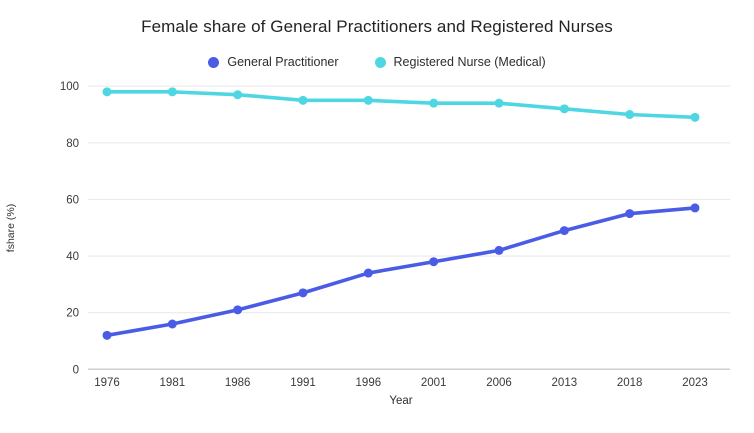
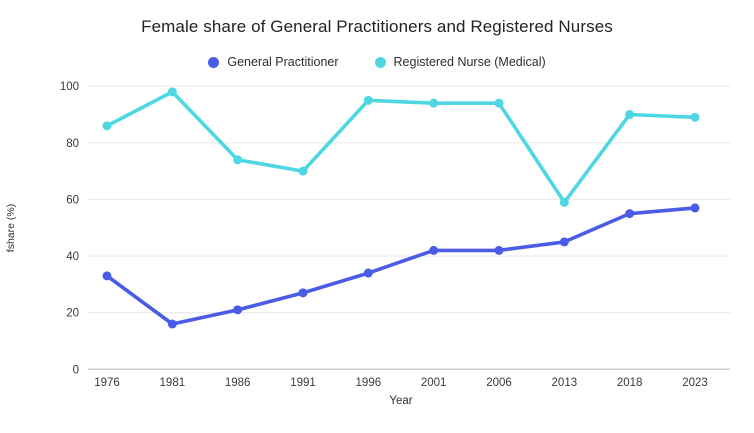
General Practitioner/1976: 12 -> 33
Registered Nurse (Medical)/1976: 98 -> 86
Registered Nurse (Medical)/1986: 97 -> 74
Registered Nurse (Medical)/1991: 95 -> 70
General Practitioner/2001: 38 -> 42
General Practitioner/2013: 49 -> 45
Registered Nurse (Medical)/2013: 92 -> 59
